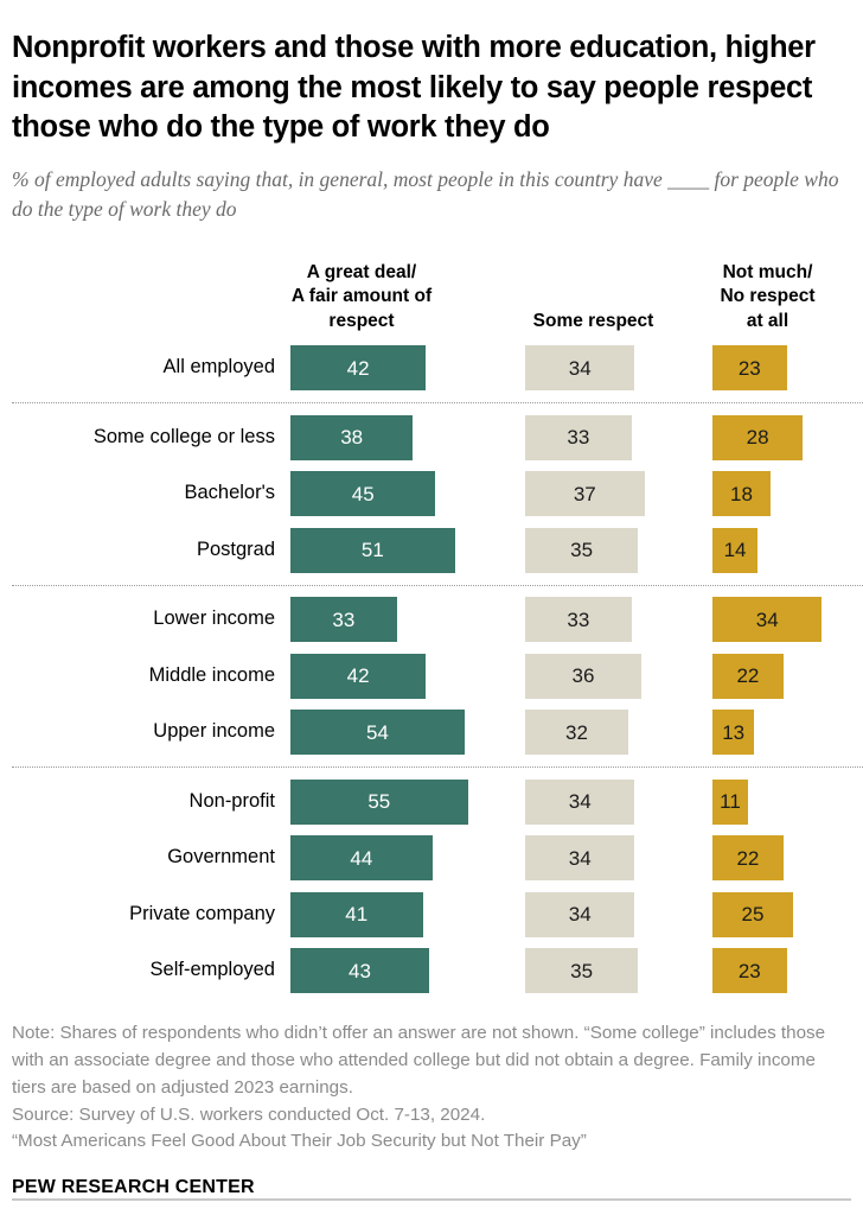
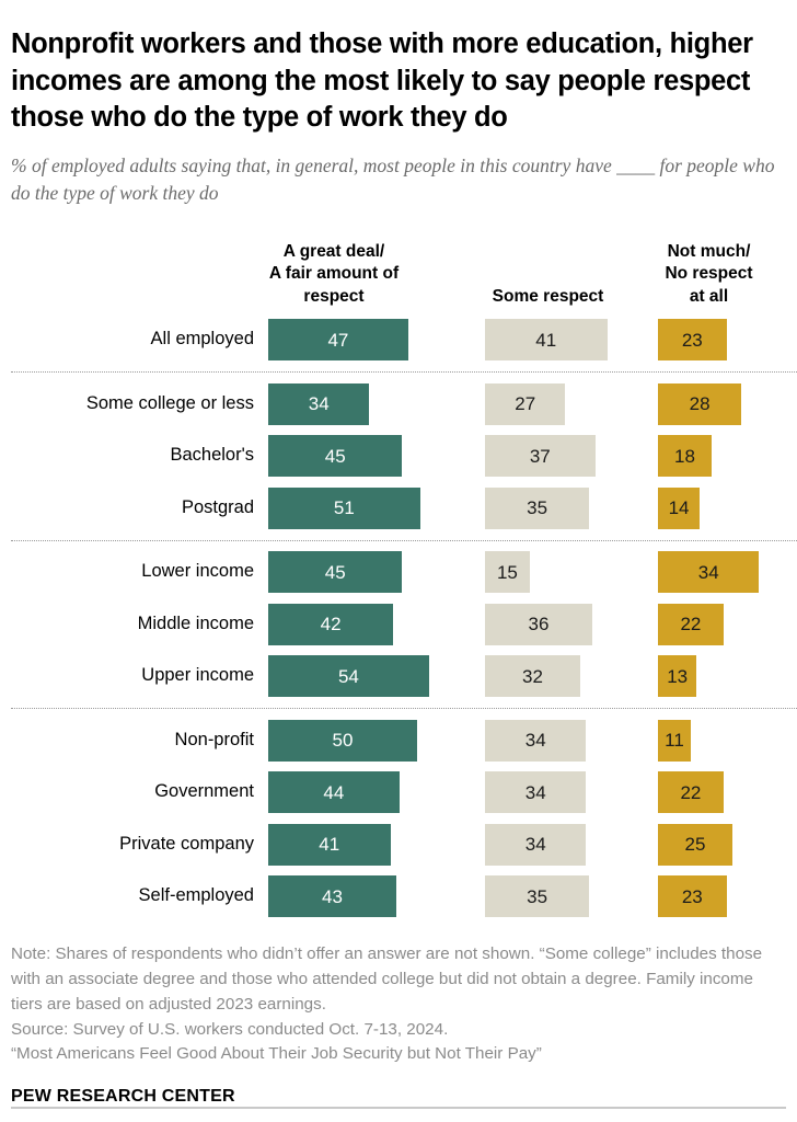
A great deal/A fair amount of respect/All employed: 42 -> 47
Some respect/All employed: 34 -> 41
A great deal/A fair amount of respect/Some college or less: 38 -> 34
Some respect/Some college or less: 33 -> 27
A great deal/A fair amount of respect/Lower income: 33 -> 45
Some respect/Lower income: 33 -> 15
A great deal/A fair amount of respect/Non-profit: 55 -> 50
